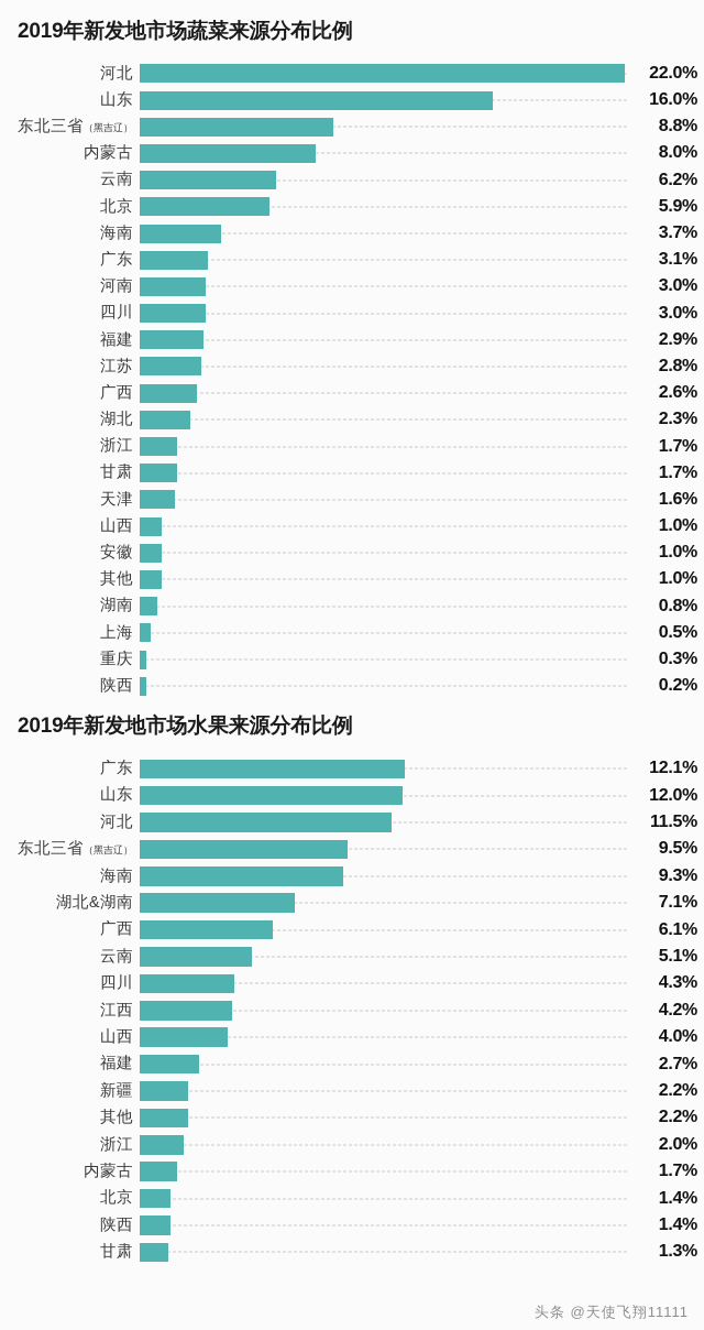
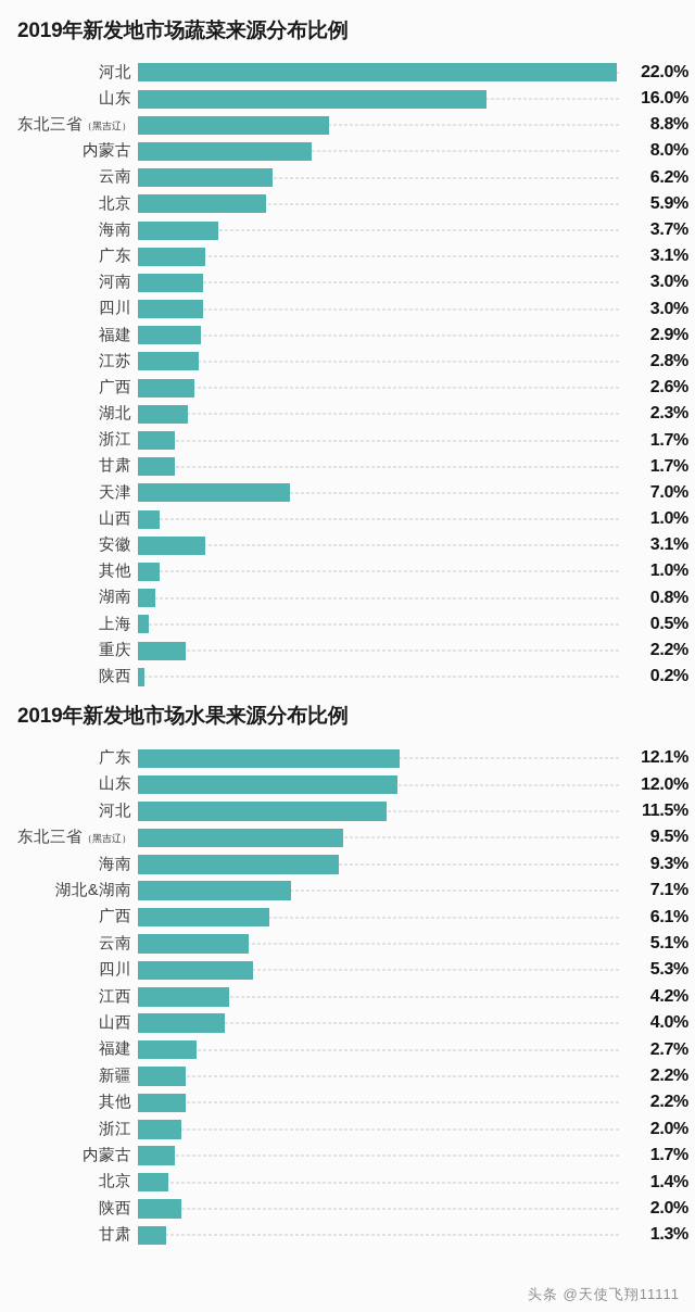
2019年新发地市场蔬菜来源分布比例/天津: 1.6% -> 7.0%
2019年新发地市场蔬菜来源分布比例/安徽: 1.0% -> 3.1%
2019年新发地市场蔬菜来源分布比例/重庆: 0.3% -> 2.2%
2019年新发地市场水果来源分布比例/四川: 4.3% -> 5.3%
2019年新发地市场水果来源分布比例/陕西: 1.4% -> 2.0%
